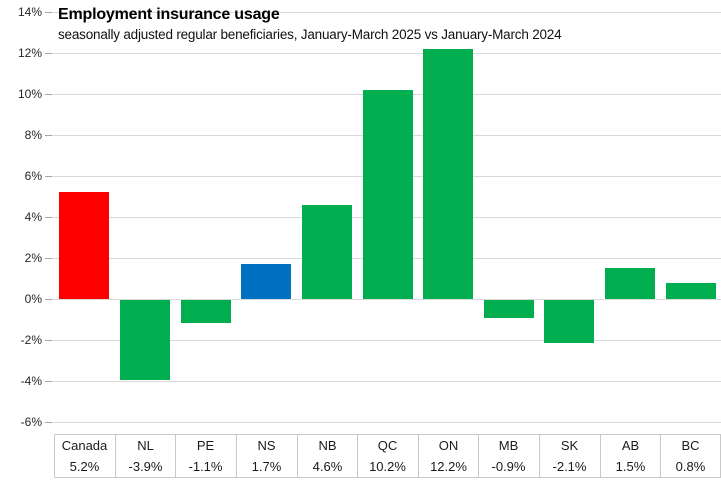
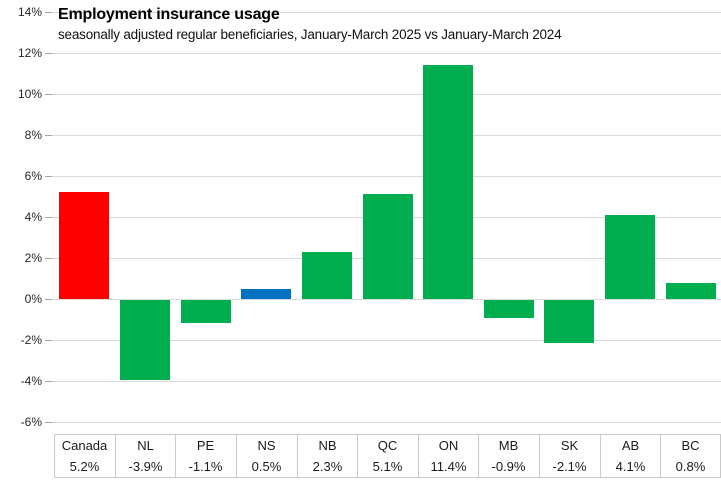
NS: 1.7% -> 0.5%
NB: 4.6% -> 2.3%
QC: 10.2% -> 5.1%
ON: 12.2% -> 11.4%
AB: 1.5% -> 4.1%
